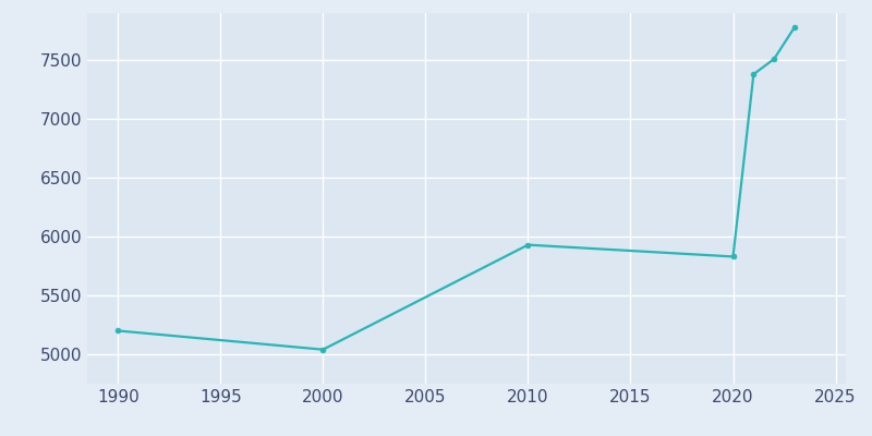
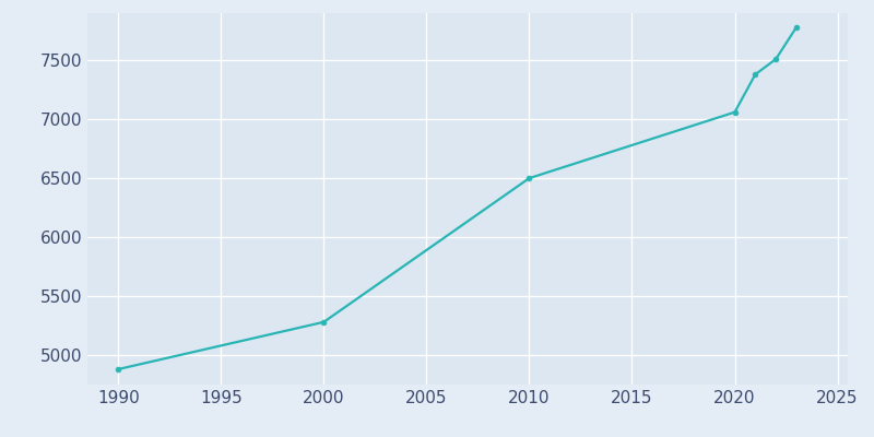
1990: 5200 -> 4880
2000: 5040 -> 5280
2010: 5930 -> 6500
2020: 5830 -> 7060
